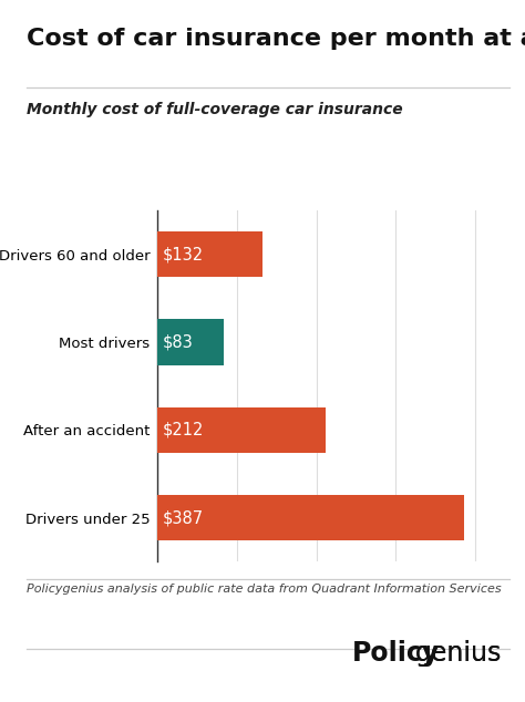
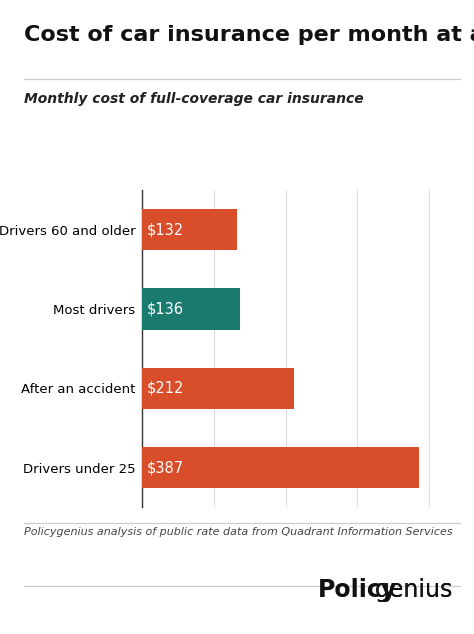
Most drivers: $83 -> $136
